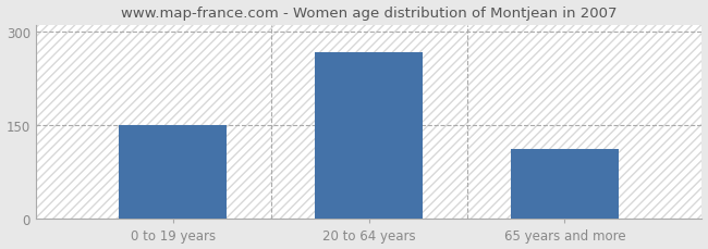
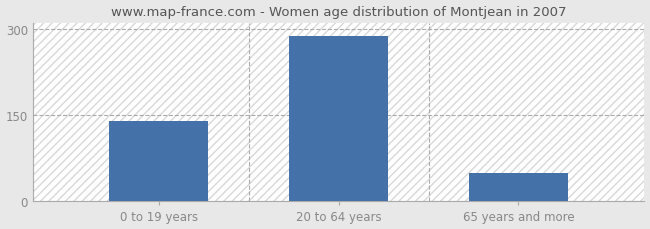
0 to 19 years: 150 -> 140
20 to 64 years: 266 -> 287
65 years and more: 112 -> 50
